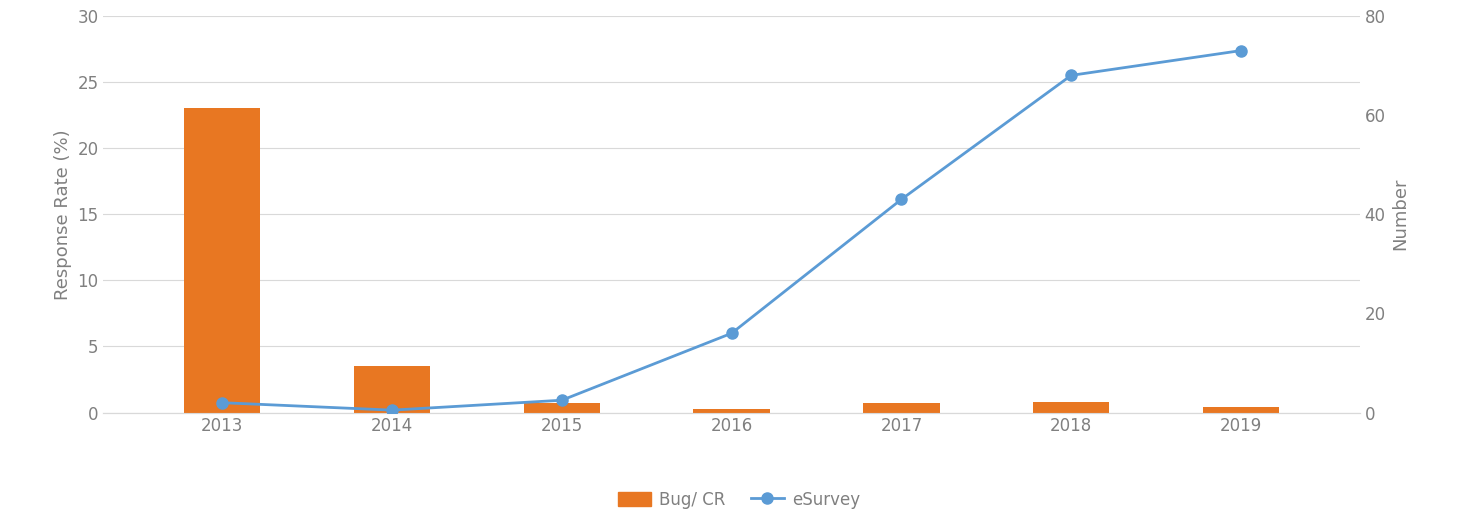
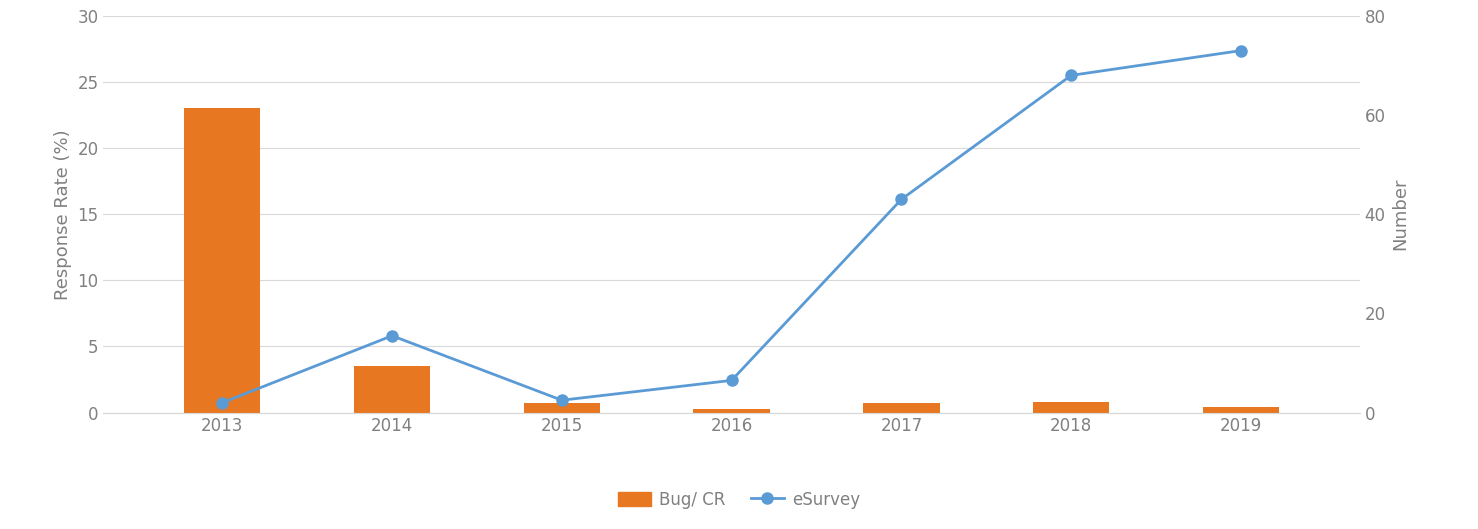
eSurvey/2014: 0.5 -> 15.5
eSurvey/2016: 16.0 -> 6.5
